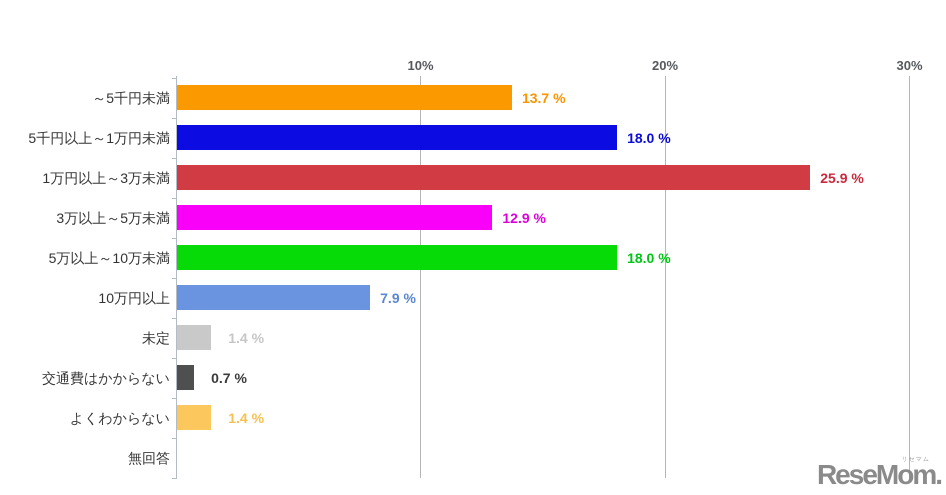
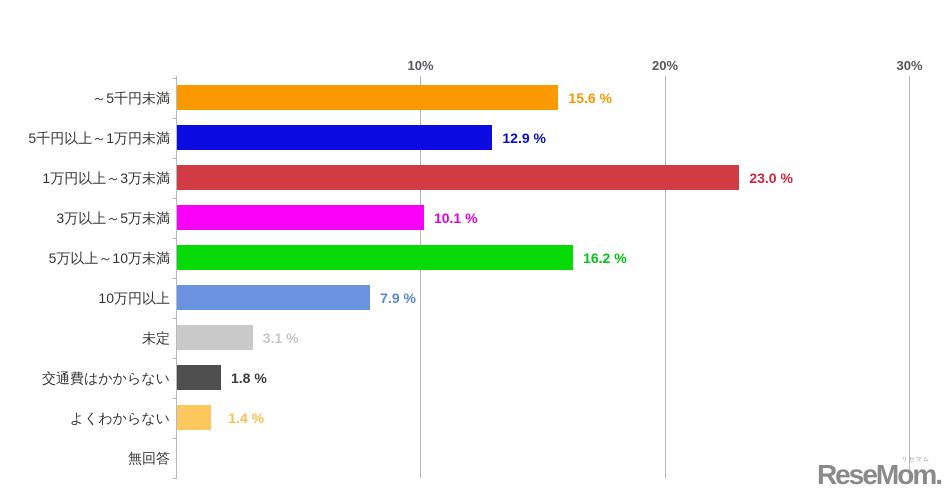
～5千円未満: 13.7 -> 15.6
5千円以上～1万円未満: 18.0 -> 12.9
1万円以上～3万未満: 25.9 -> 23.0
3万以上～5万未満: 12.9 -> 10.1
5万以上～10万未満: 18.0 -> 16.2
未定: 1.4 -> 3.1
交通費はかからない: 0.7 -> 1.8
